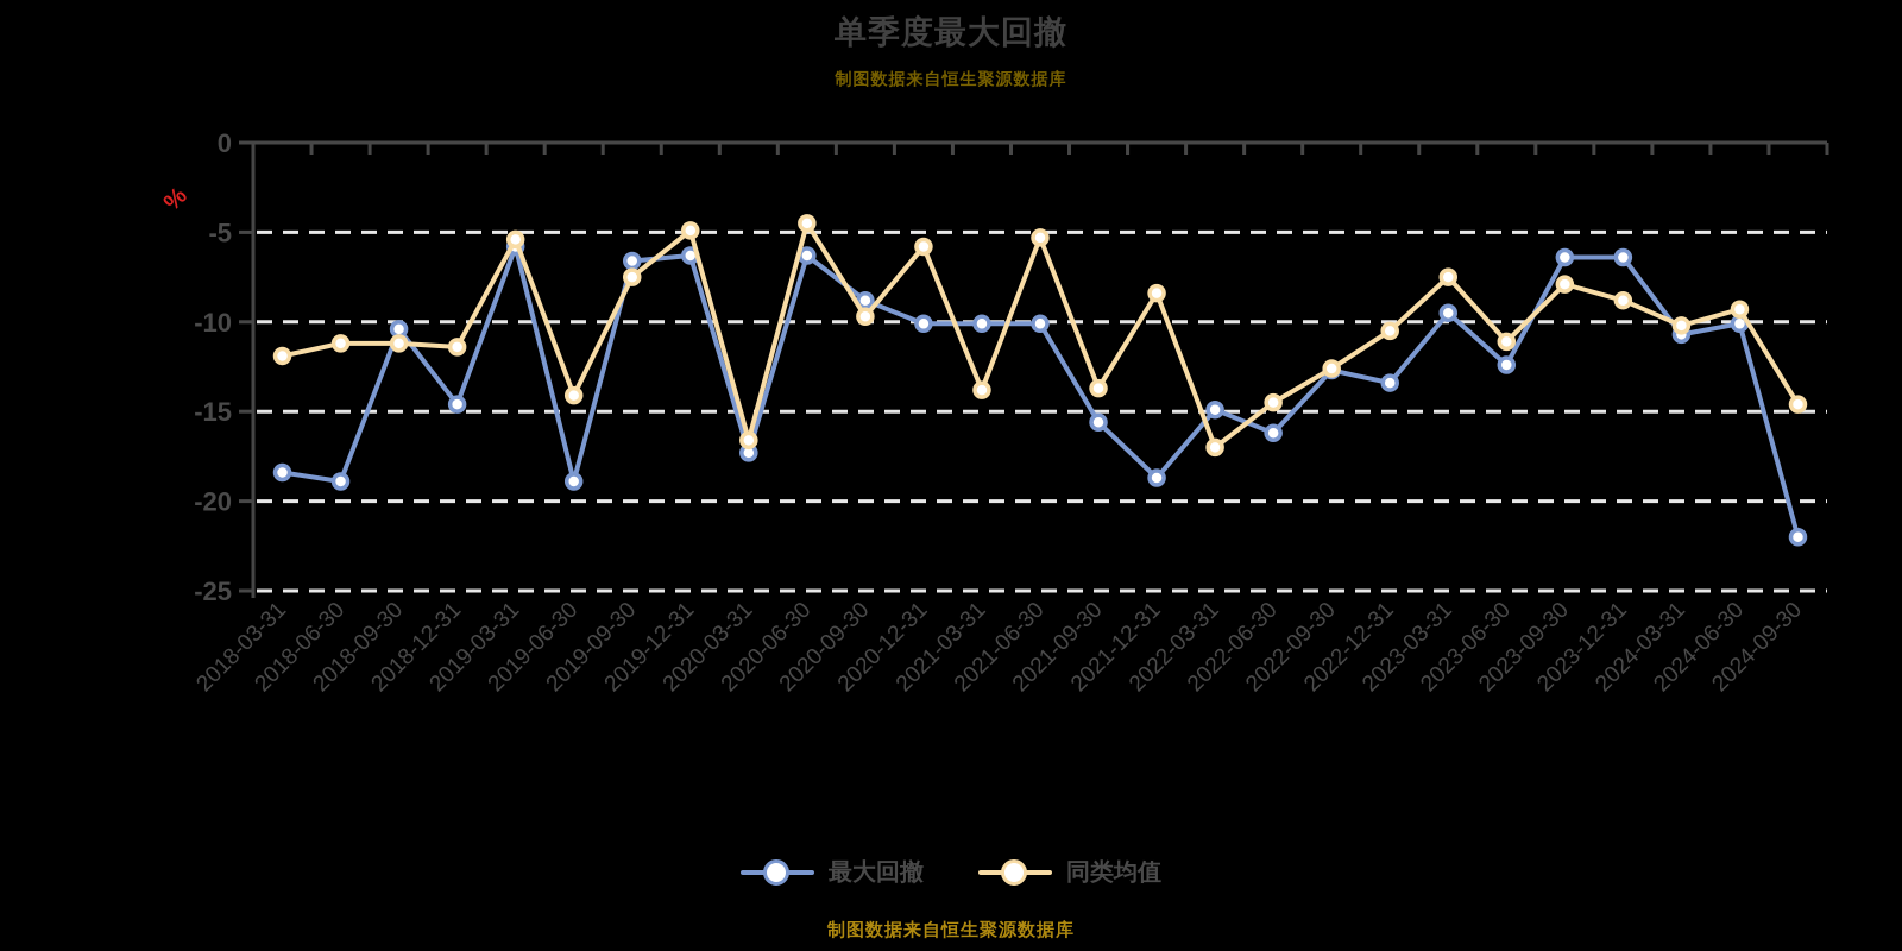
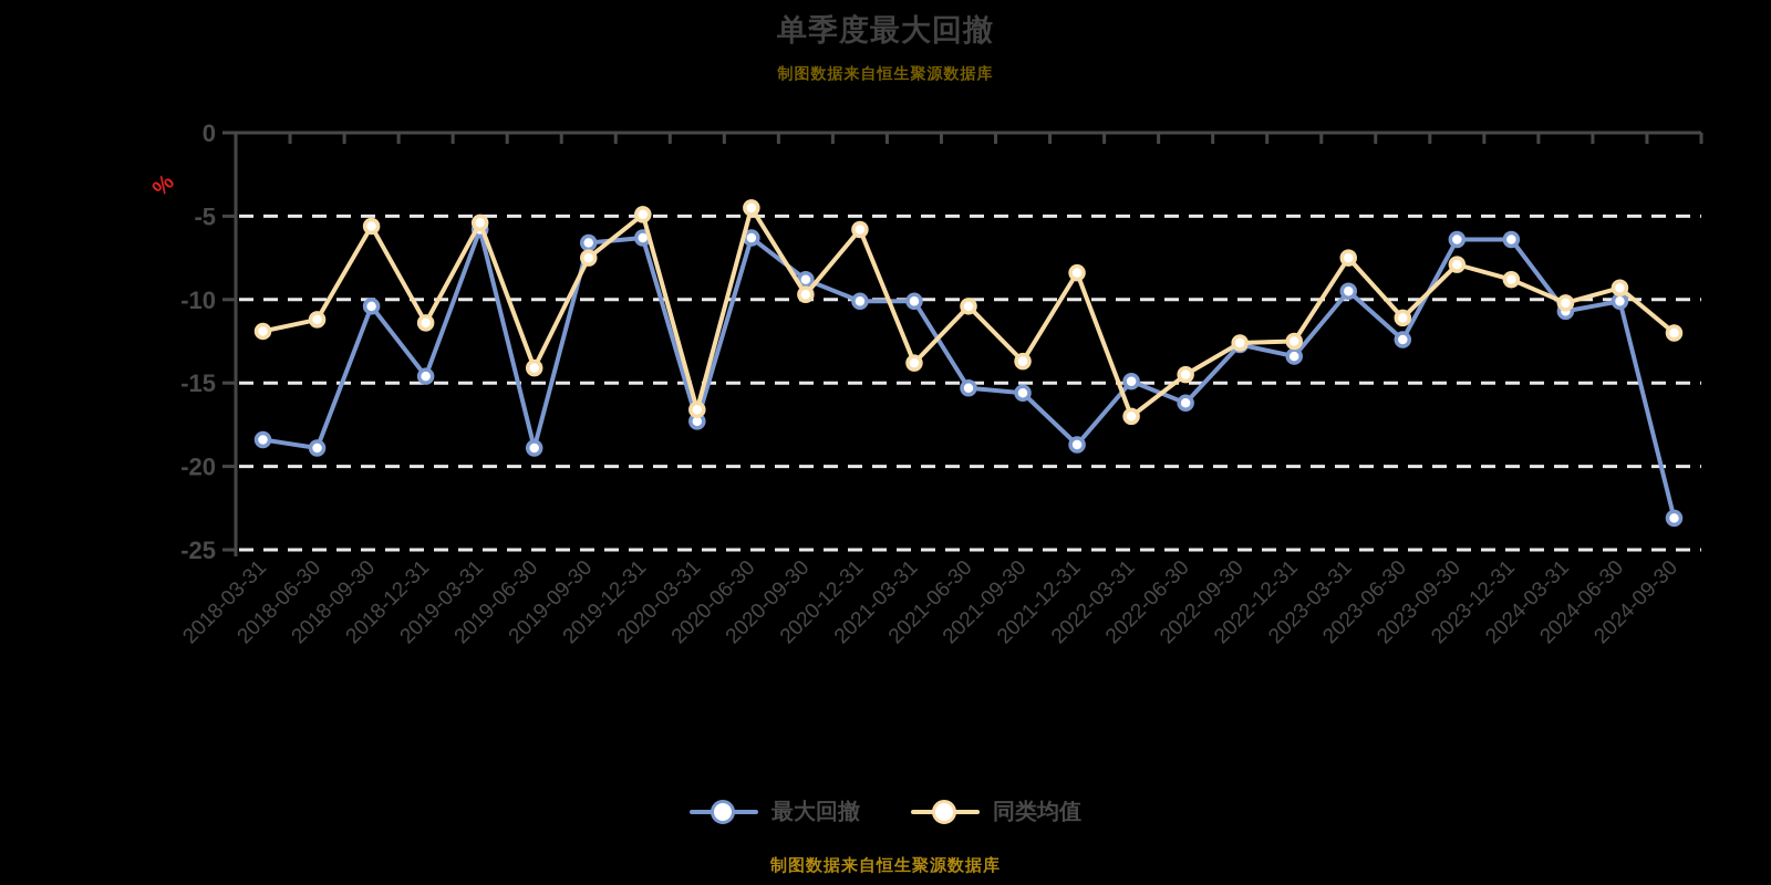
同类均值/2018-09-30: -11.2 -> -5.6
最大回撤/2021-06-30: -10.1 -> -15.3
同类均值/2021-06-30: -5.3 -> -10.4
同类均值/2022-12-31: -10.5 -> -12.5
最大回撤/2024-09-30: -22.0 -> -23.1
同类均值/2024-09-30: -14.6 -> -12.0
